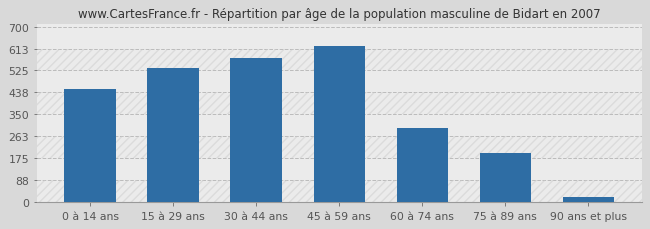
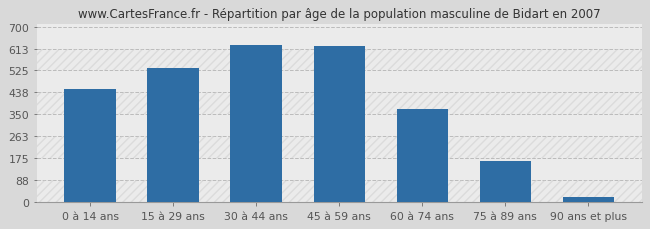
30 à 44 ans: 575 -> 628
60 à 74 ans: 295 -> 372
75 à 89 ans: 195 -> 163
